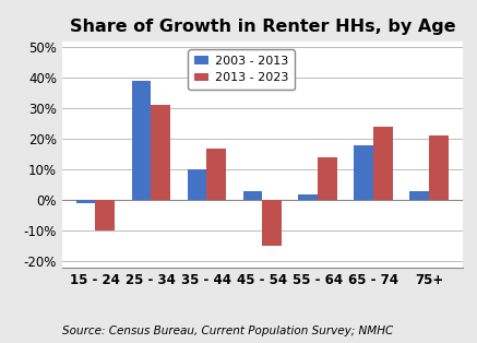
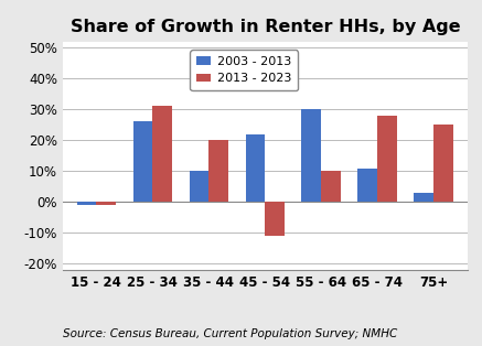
2013 - 2023/15 - 24: -10% -> -1%
2003 - 2013/25 - 34: 39% -> 26%
2013 - 2023/35 - 44: 17% -> 20%
2003 - 2013/45 - 54: 3% -> 22%
2013 - 2023/45 - 54: -15% -> -11%
2003 - 2013/55 - 64: 2% -> 30%
2013 - 2023/55 - 64: 14% -> 10%
2003 - 2013/65 - 74: 18% -> 11%
2013 - 2023/65 - 74: 24% -> 28%
2013 - 2023/75+: 21% -> 25%
